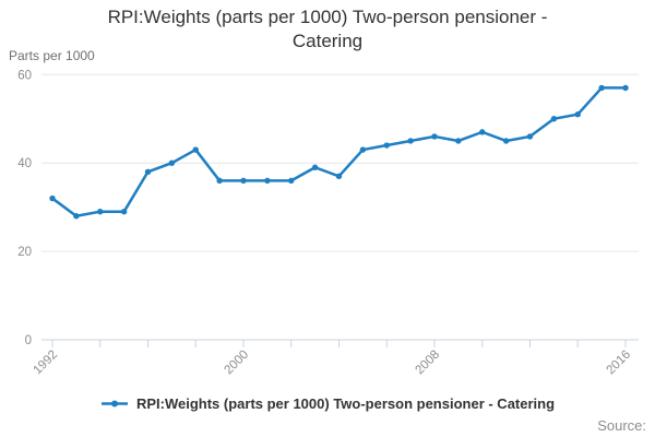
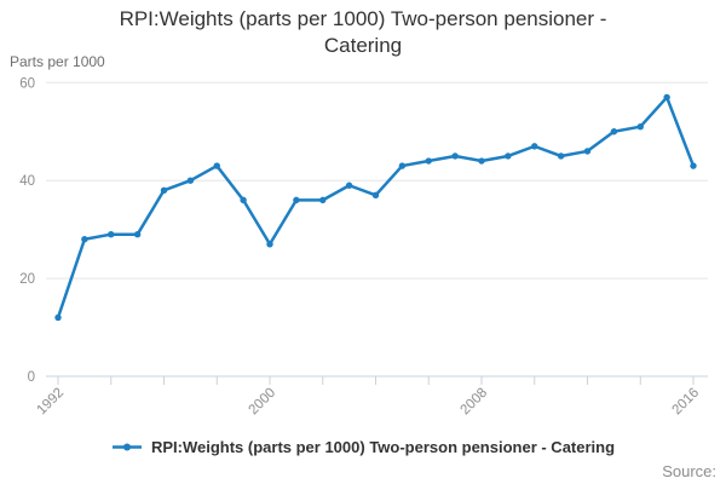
1992: 32 -> 12
2000: 36 -> 27
2008: 46 -> 44
2016: 57 -> 43
